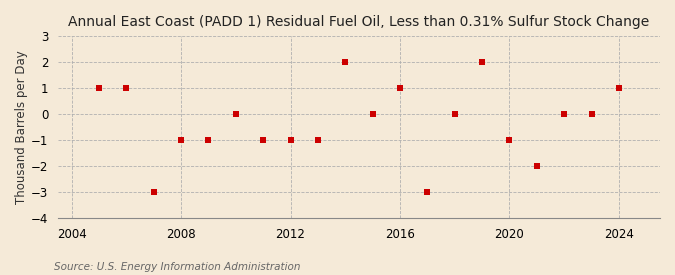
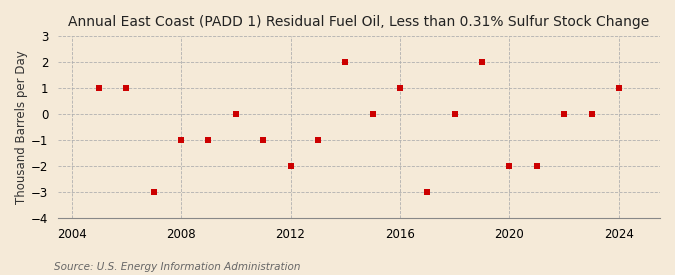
2012: -1 -> -2
2020: -1 -> -2
